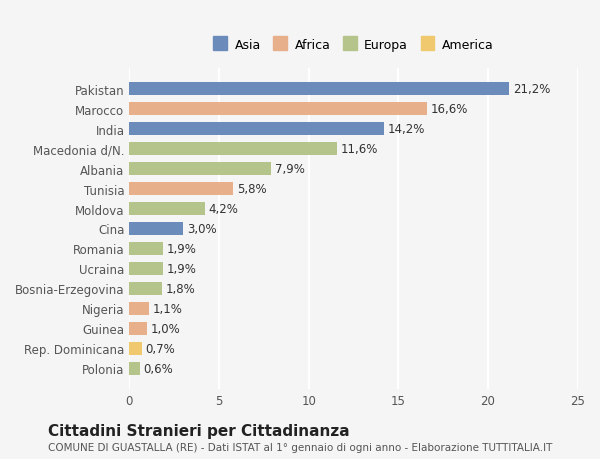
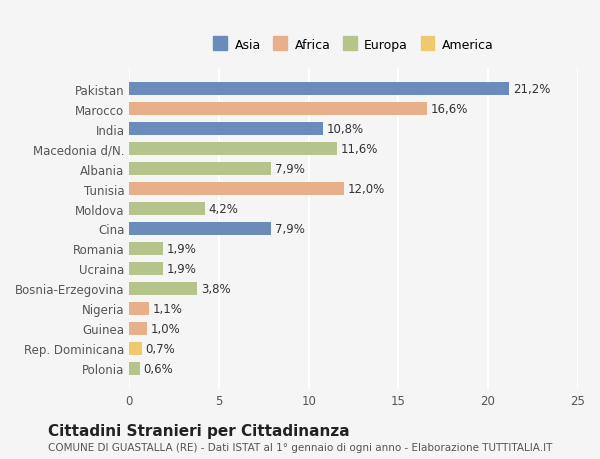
India: 14,2% -> 10,8%
Tunisia: 5,8% -> 12,0%
Cina: 3,0% -> 7,9%
Bosnia-Erzegovina: 1,8% -> 3,8%
